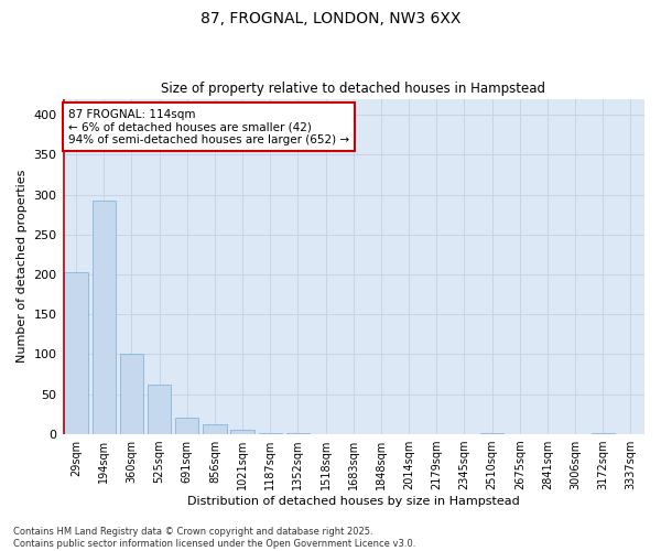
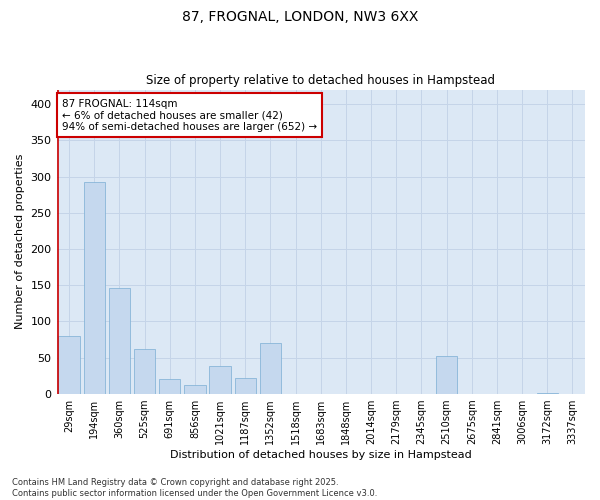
29sqm: 203 -> 80
360sqm: 100 -> 146
1021sqm: 5 -> 38
1187sqm: 2 -> 22
1352sqm: 1 -> 70
2510sqm: 2 -> 52
